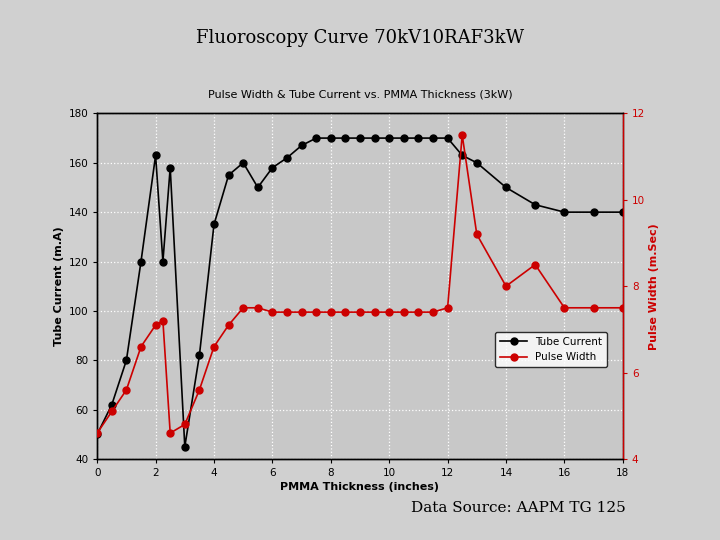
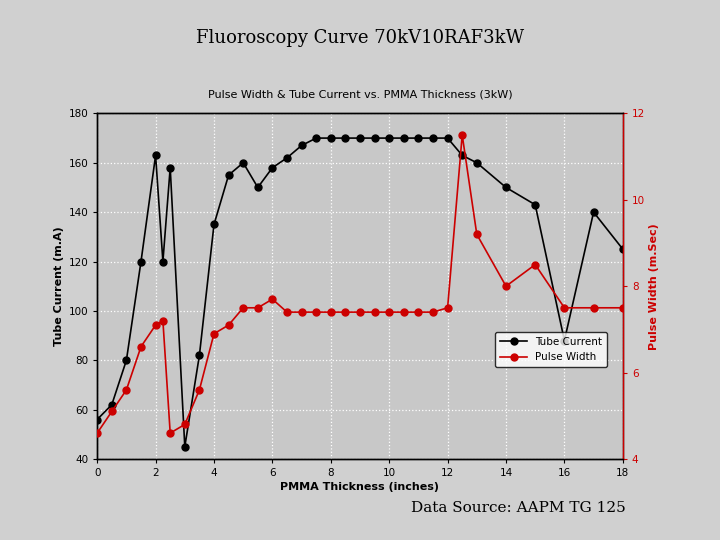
Tube Current/0: 50 -> 56
Pulse Width/4: 6.6 -> 6.9
Pulse Width/6: 7.4 -> 7.7
Tube Current/16: 140 -> 88
Tube Current/18: 140 -> 125
